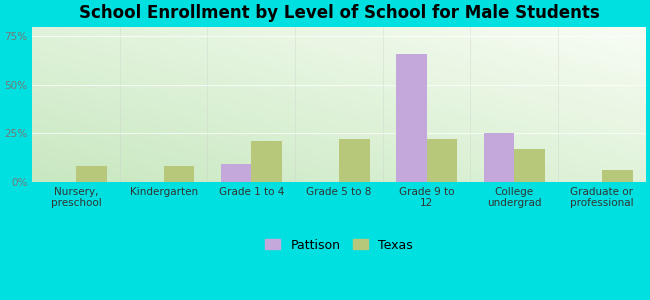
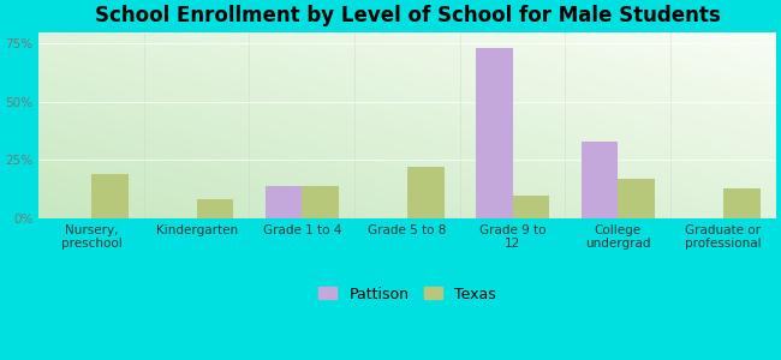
Texas/Nursery, preschool: 8% -> 19%
Pattison/Grade 1 to 4: 9% -> 14%
Texas/Grade 1 to 4: 21% -> 14%
Pattison/Grade 9 to 12: 66% -> 73%
Texas/Grade 9 to 12: 22% -> 10%
Pattison/College undergrad: 25% -> 33%
Texas/Graduate or professional: 6% -> 13%
